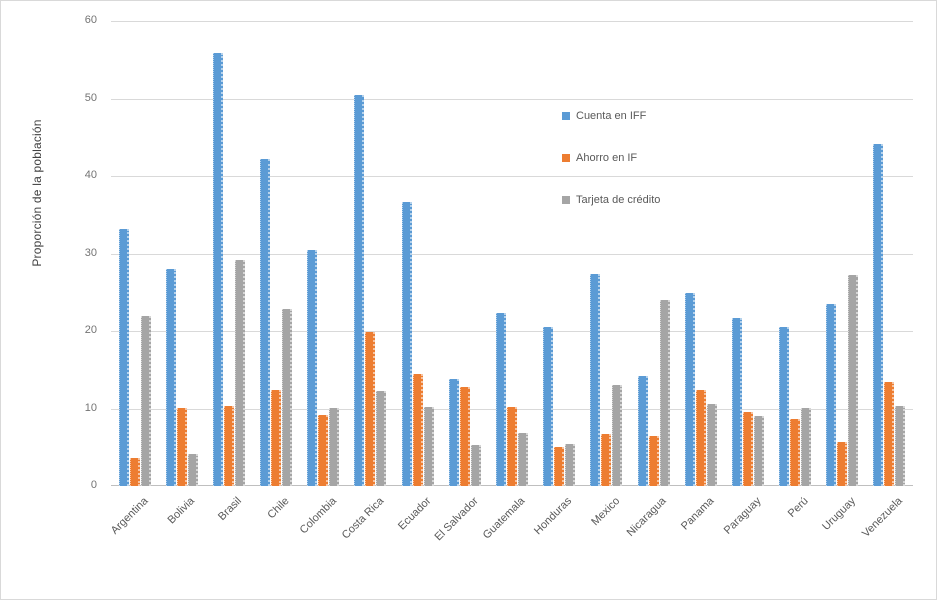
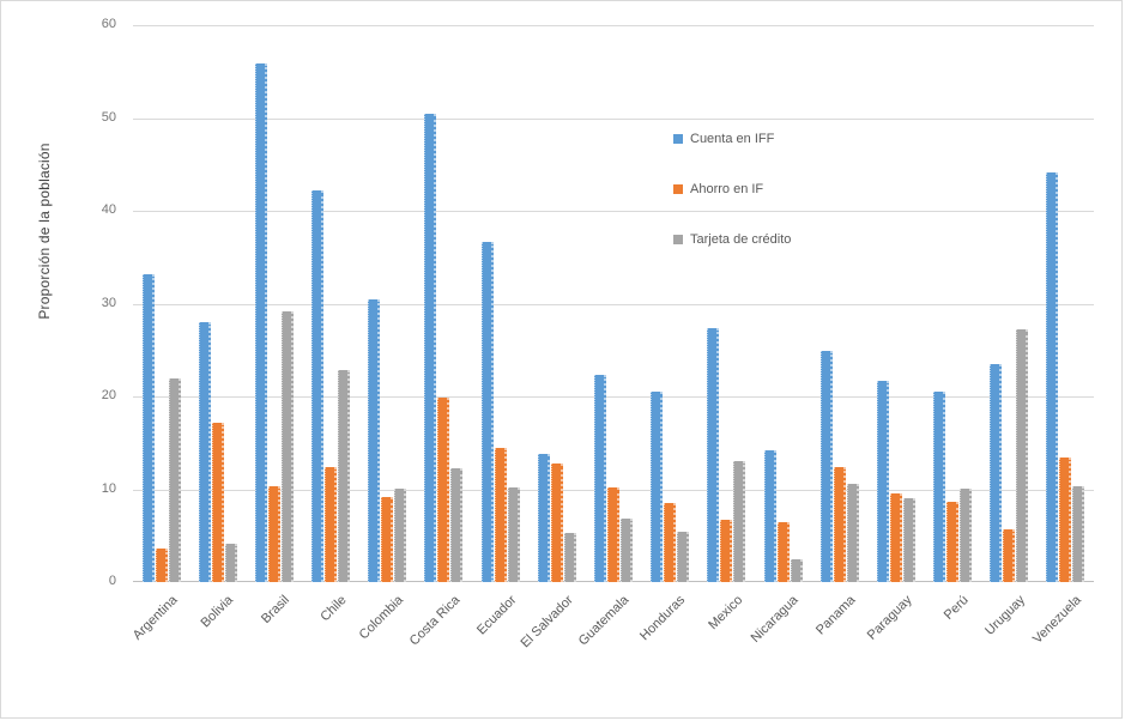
Ahorro en IF/Bolivia: 10 -> 17
Ahorro en IF/Honduras: 5 -> 8
Tarjeta de crédito/Nicaragua: 24 -> 2
